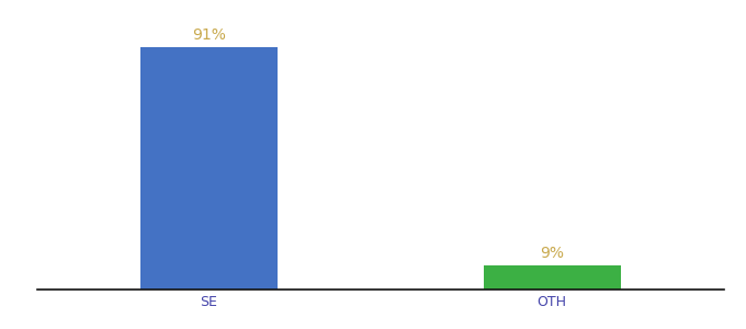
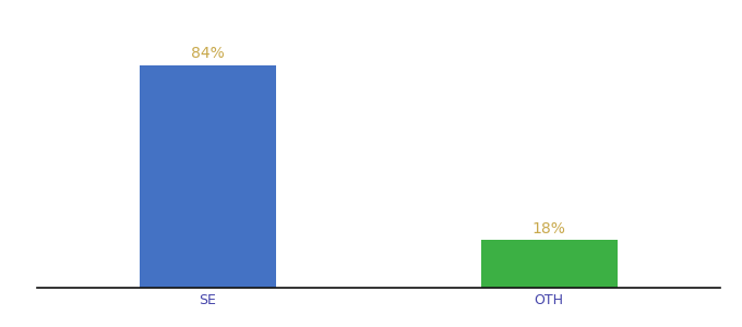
SE: 91% -> 84%
OTH: 9% -> 18%
